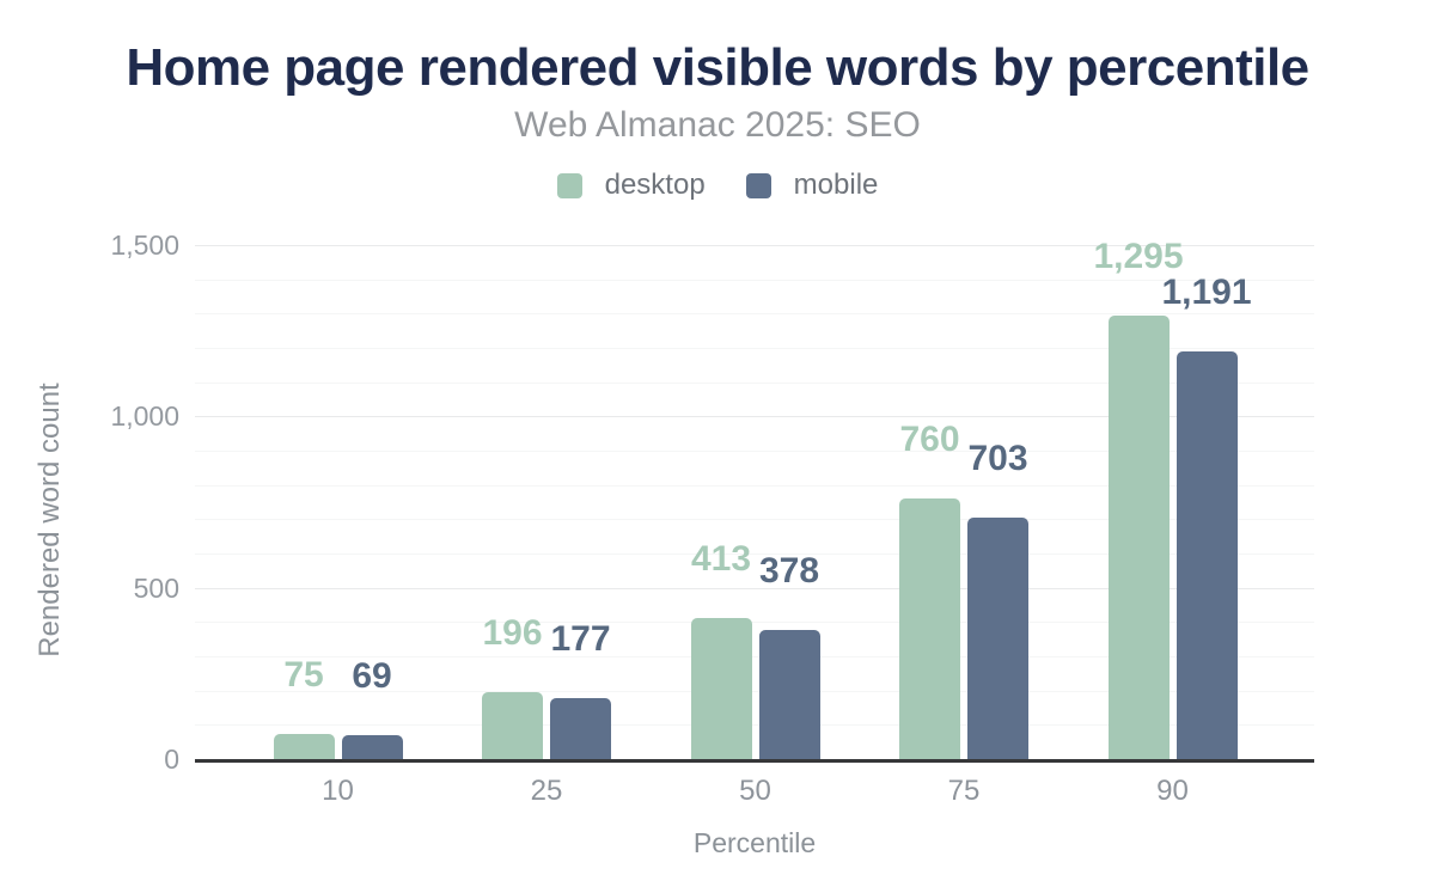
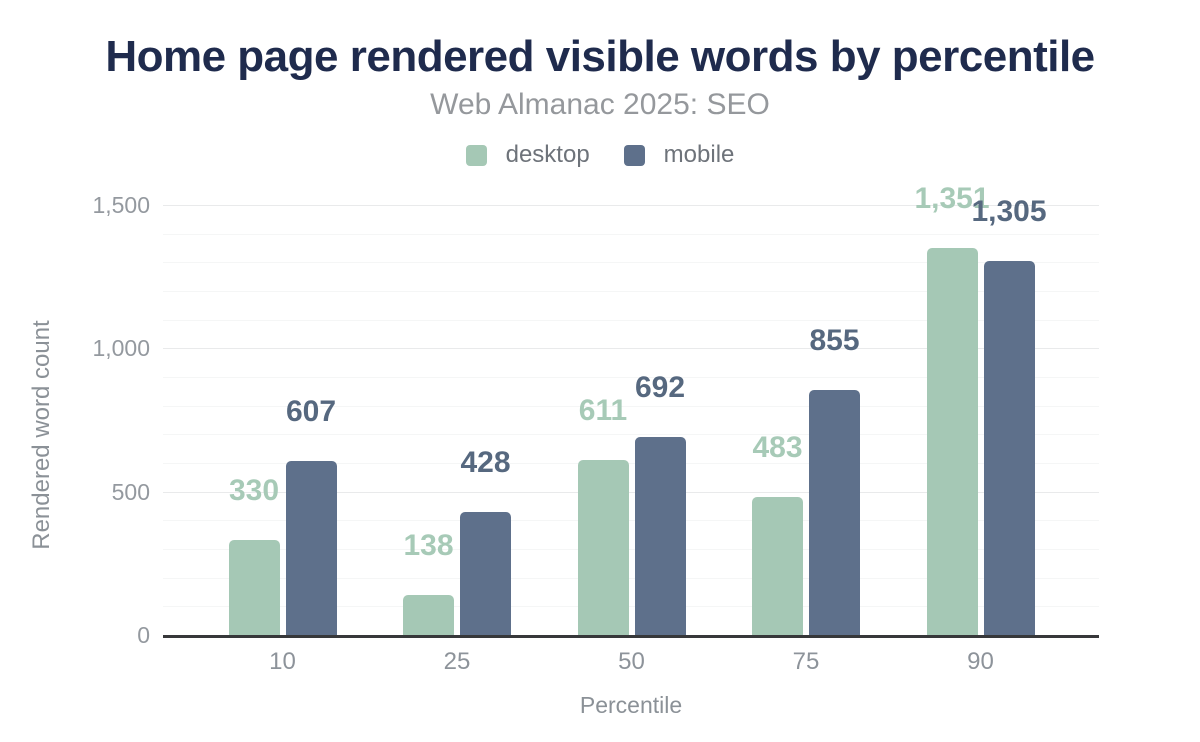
desktop/10: 75 -> 330
mobile/10: 69 -> 607
desktop/25: 196 -> 138
mobile/25: 177 -> 428
desktop/50: 413 -> 611
mobile/50: 378 -> 692
desktop/75: 760 -> 483
mobile/75: 703 -> 855
desktop/90: 1,295 -> 1,351
mobile/90: 1,191 -> 1,305
